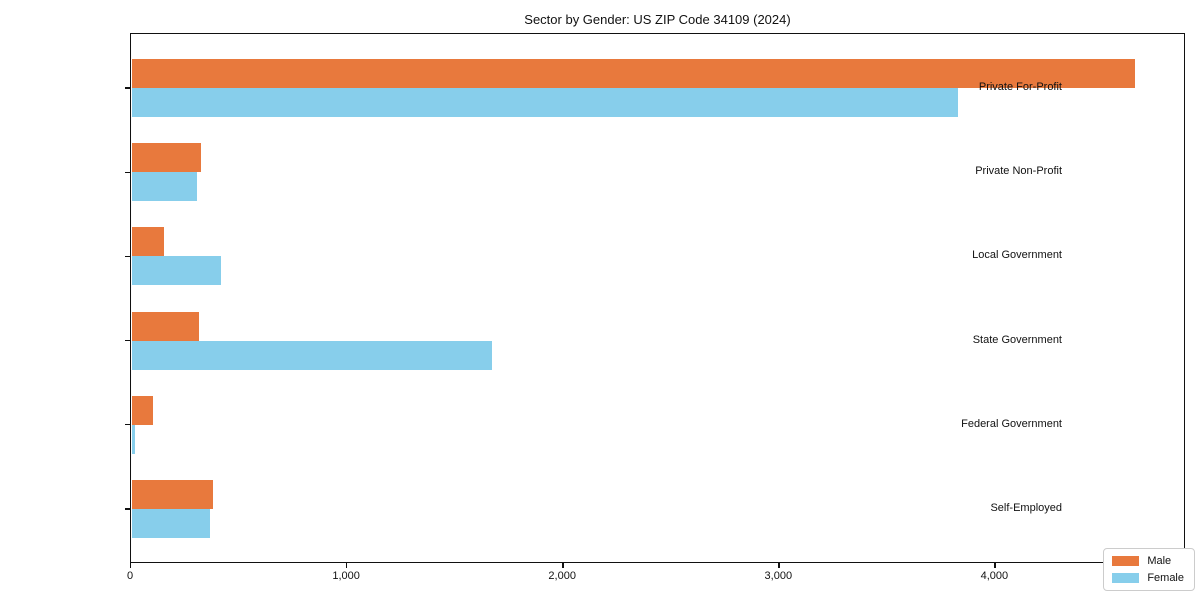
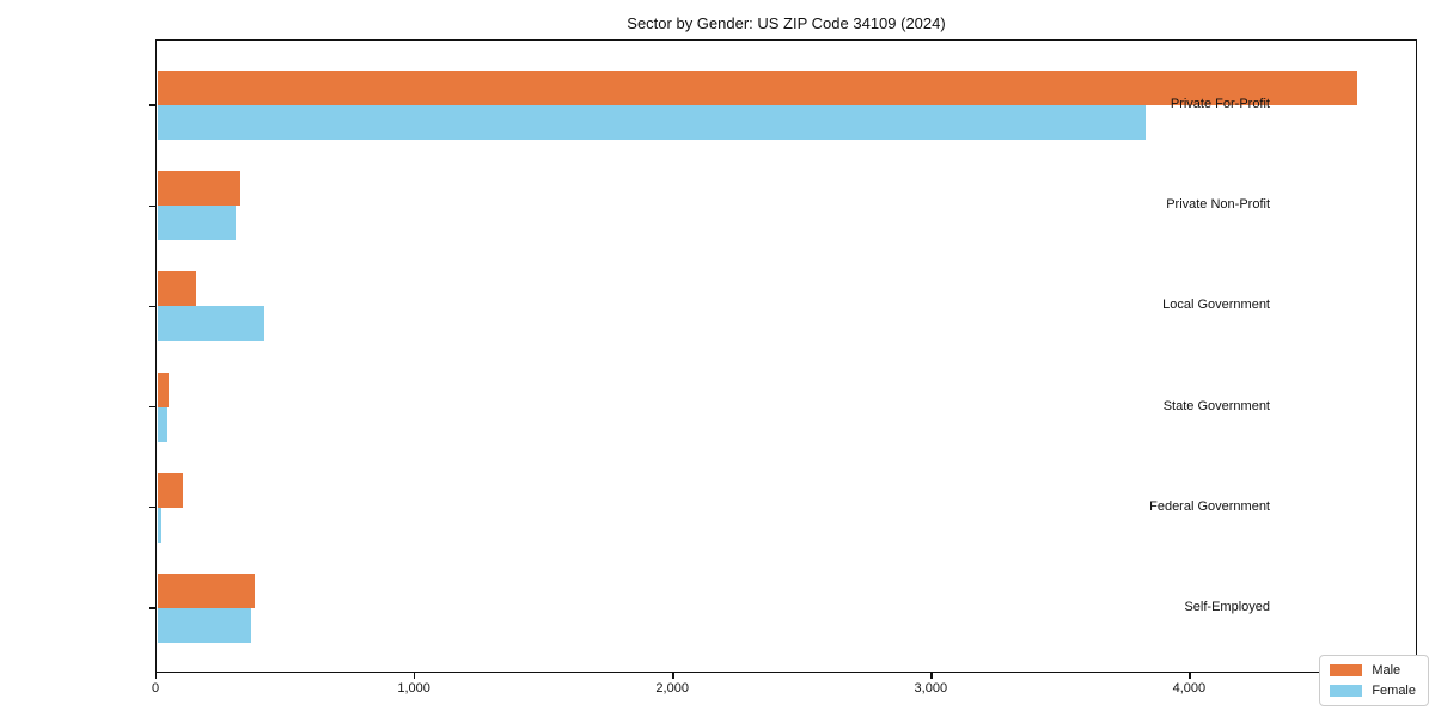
Male/State Government: 310 -> 40
Female/State Government: 1670 -> 40
